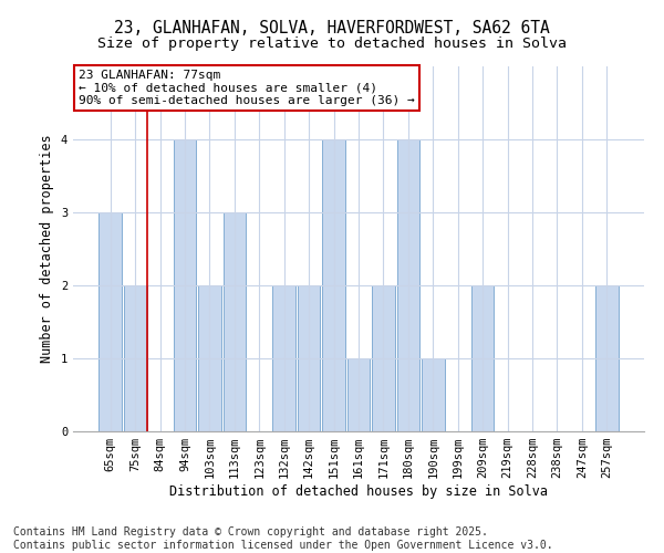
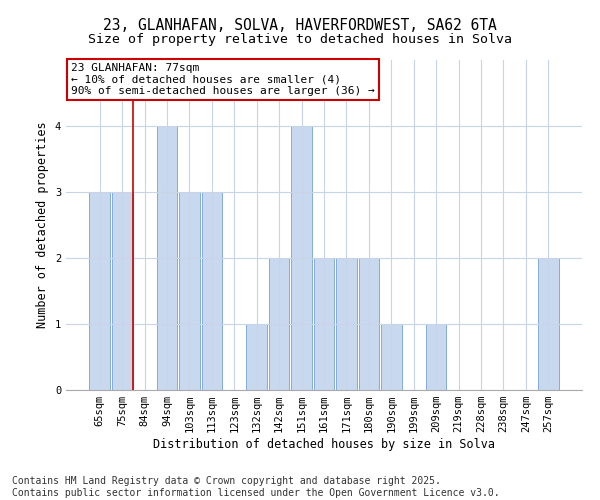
75sqm: 2 -> 3
103sqm: 2 -> 3
132sqm: 2 -> 1
161sqm: 1 -> 2
180sqm: 4 -> 2
209sqm: 2 -> 1
